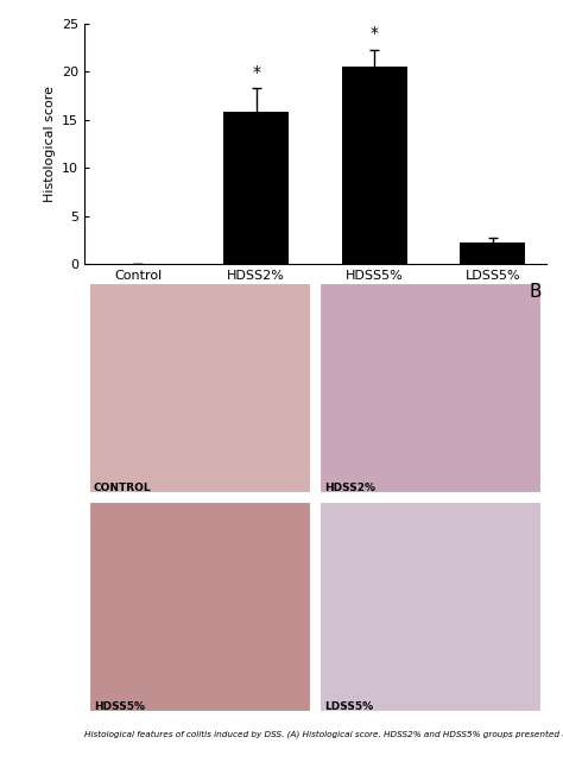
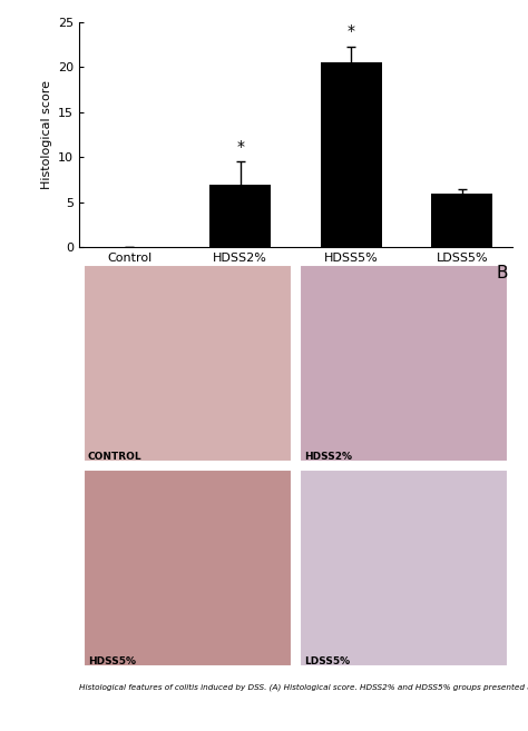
HDSS2%: 15.8 -> 7.0
LDSS5%: 2.3 -> 6.0
